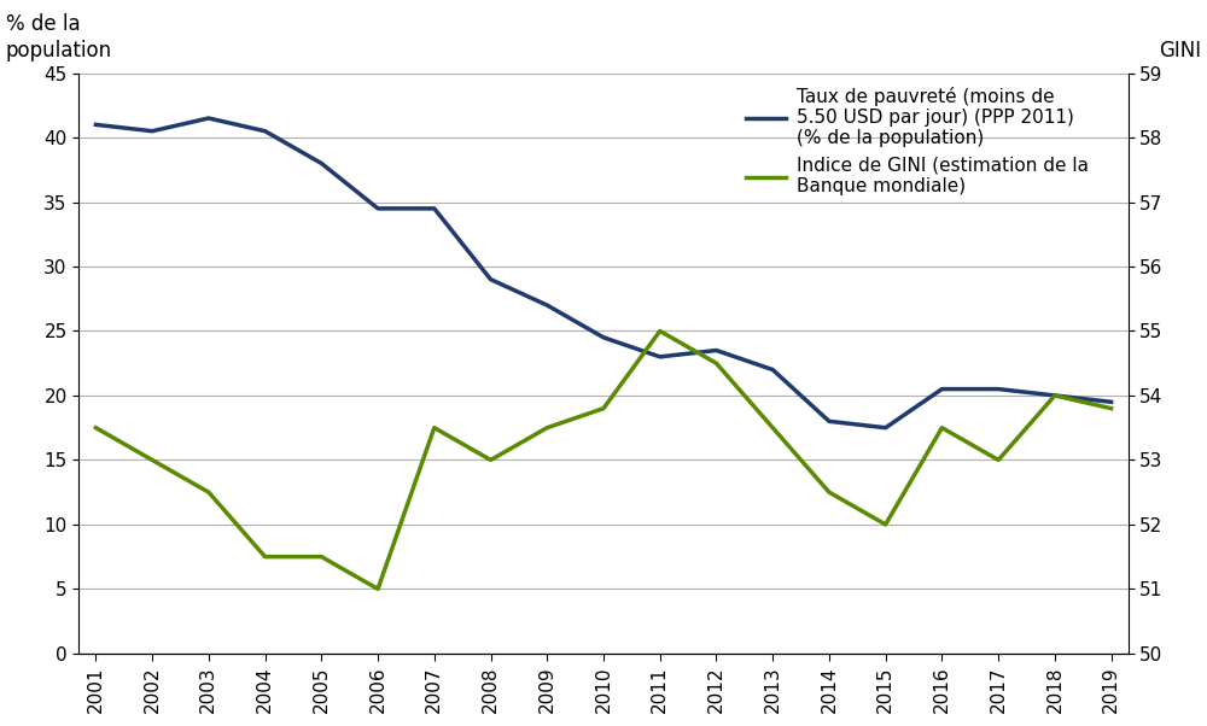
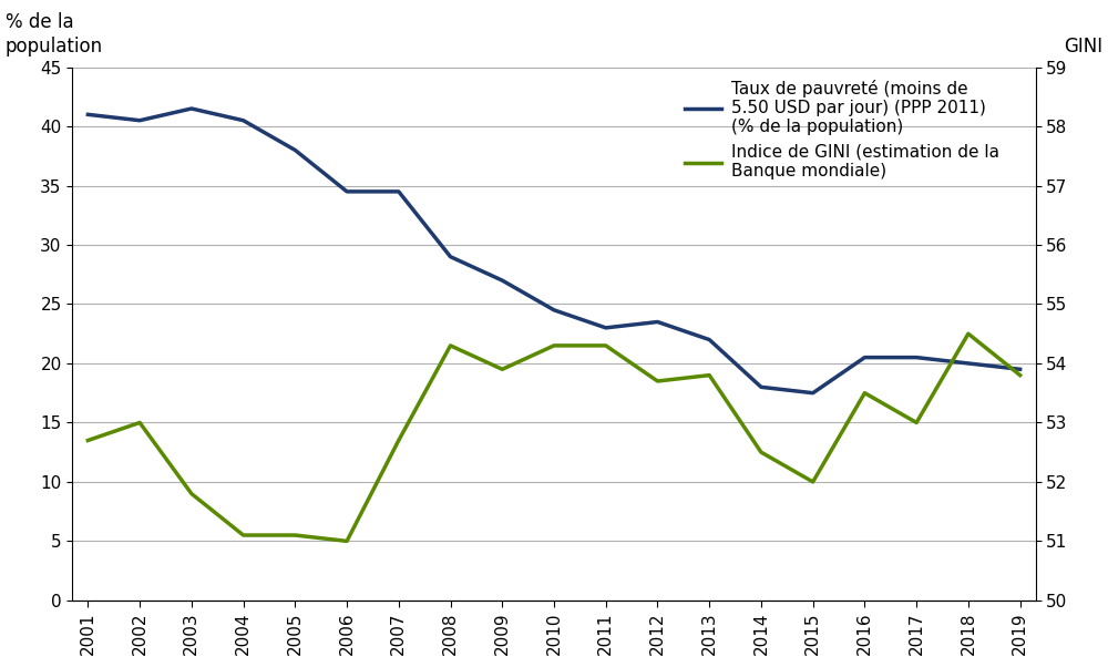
Indice de GINI (estimation de la Banque mondiale)/2001: 53.5 -> 52.7
Indice de GINI (estimation de la Banque mondiale)/2003: 52.5 -> 51.8
Indice de GINI (estimation de la Banque mondiale)/2004: 51.5 -> 51.1
Indice de GINI (estimation de la Banque mondiale)/2005: 51.5 -> 51.1
Indice de GINI (estimation de la Banque mondiale)/2007: 53.5 -> 52.7
Indice de GINI (estimation de la Banque mondiale)/2008: 53.0 -> 54.3
Indice de GINI (estimation de la Banque mondiale)/2009: 53.5 -> 53.9
Indice de GINI (estimation de la Banque mondiale)/2010: 53.8 -> 54.3
Indice de GINI (estimation de la Banque mondiale)/2011: 55.0 -> 54.3
Indice de GINI (estimation de la Banque mondiale)/2012: 54.5 -> 53.7
Indice de GINI (estimation de la Banque mondiale)/2013: 53.5 -> 53.8
Indice de GINI (estimation de la Banque mondiale)/2018: 54.0 -> 54.5
